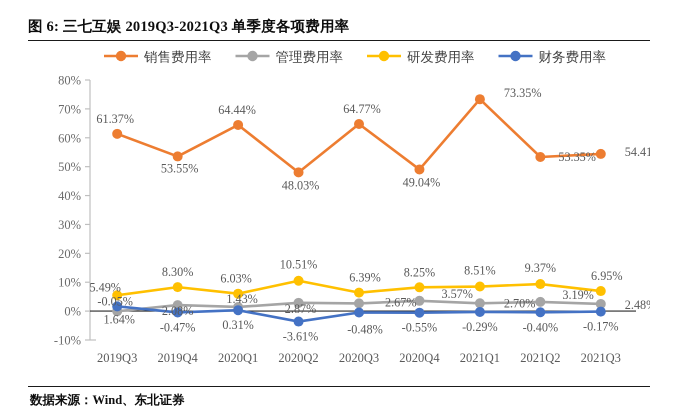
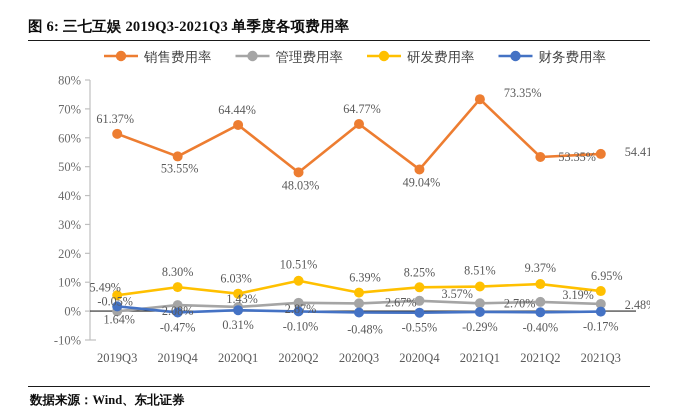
财务费用率/2020Q2: -3.61% -> -0.10%
